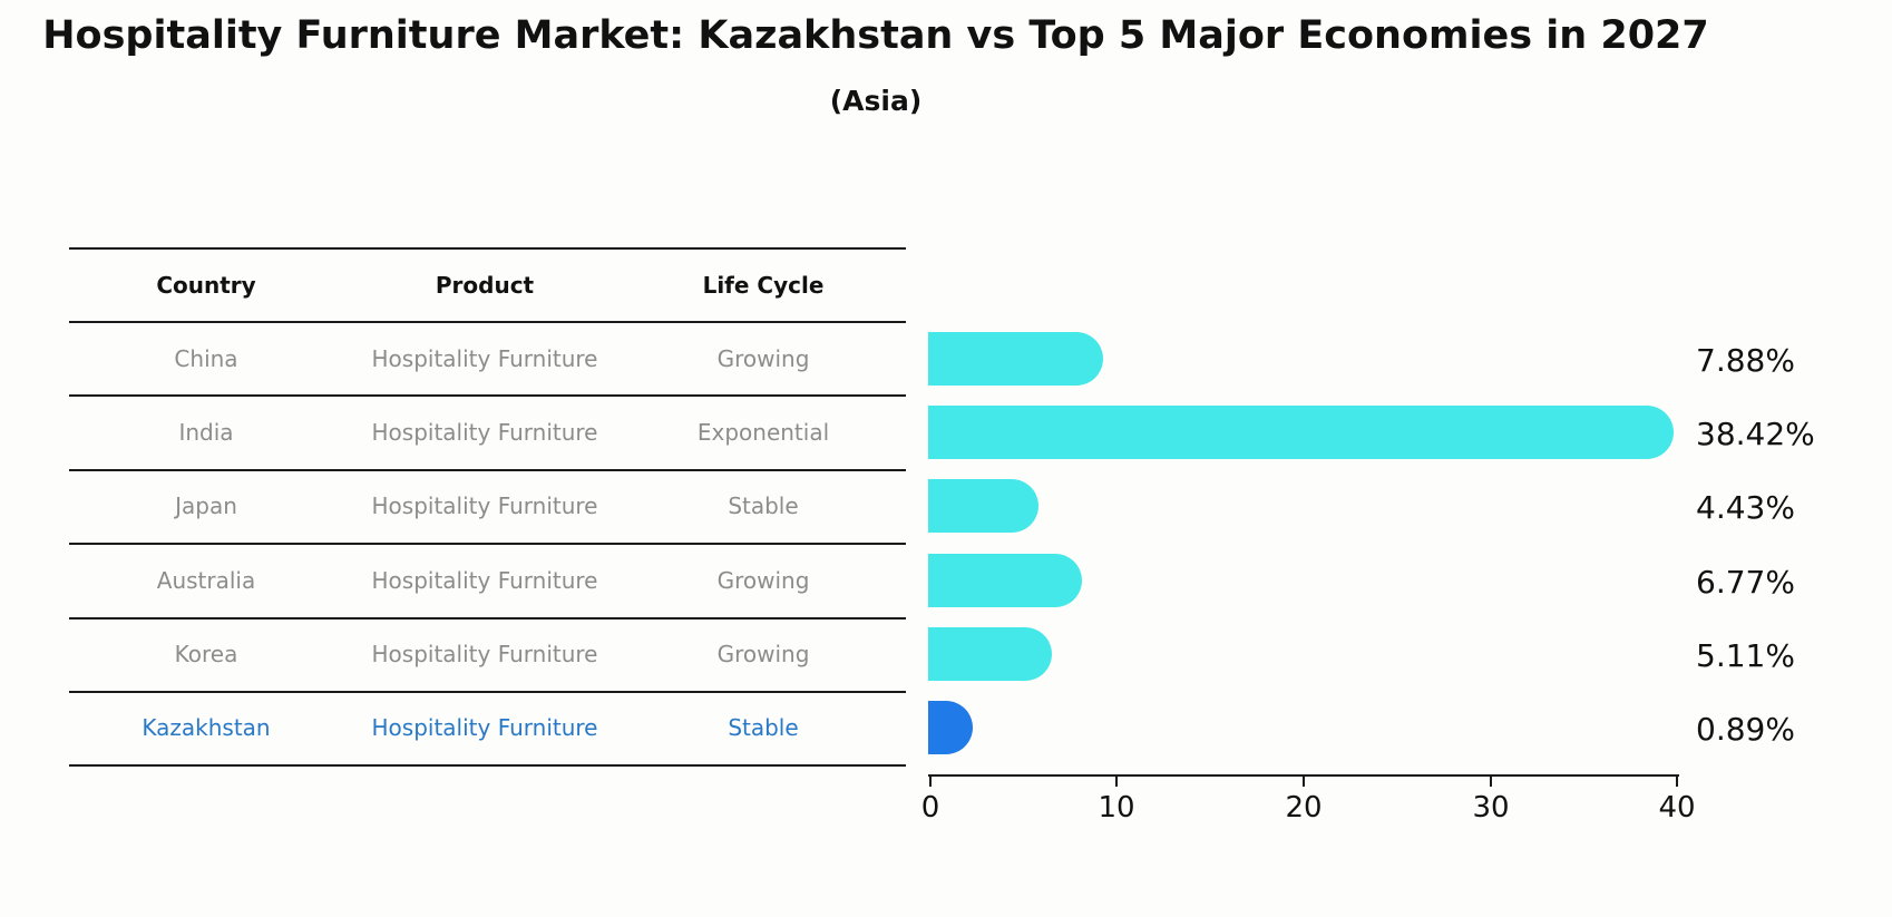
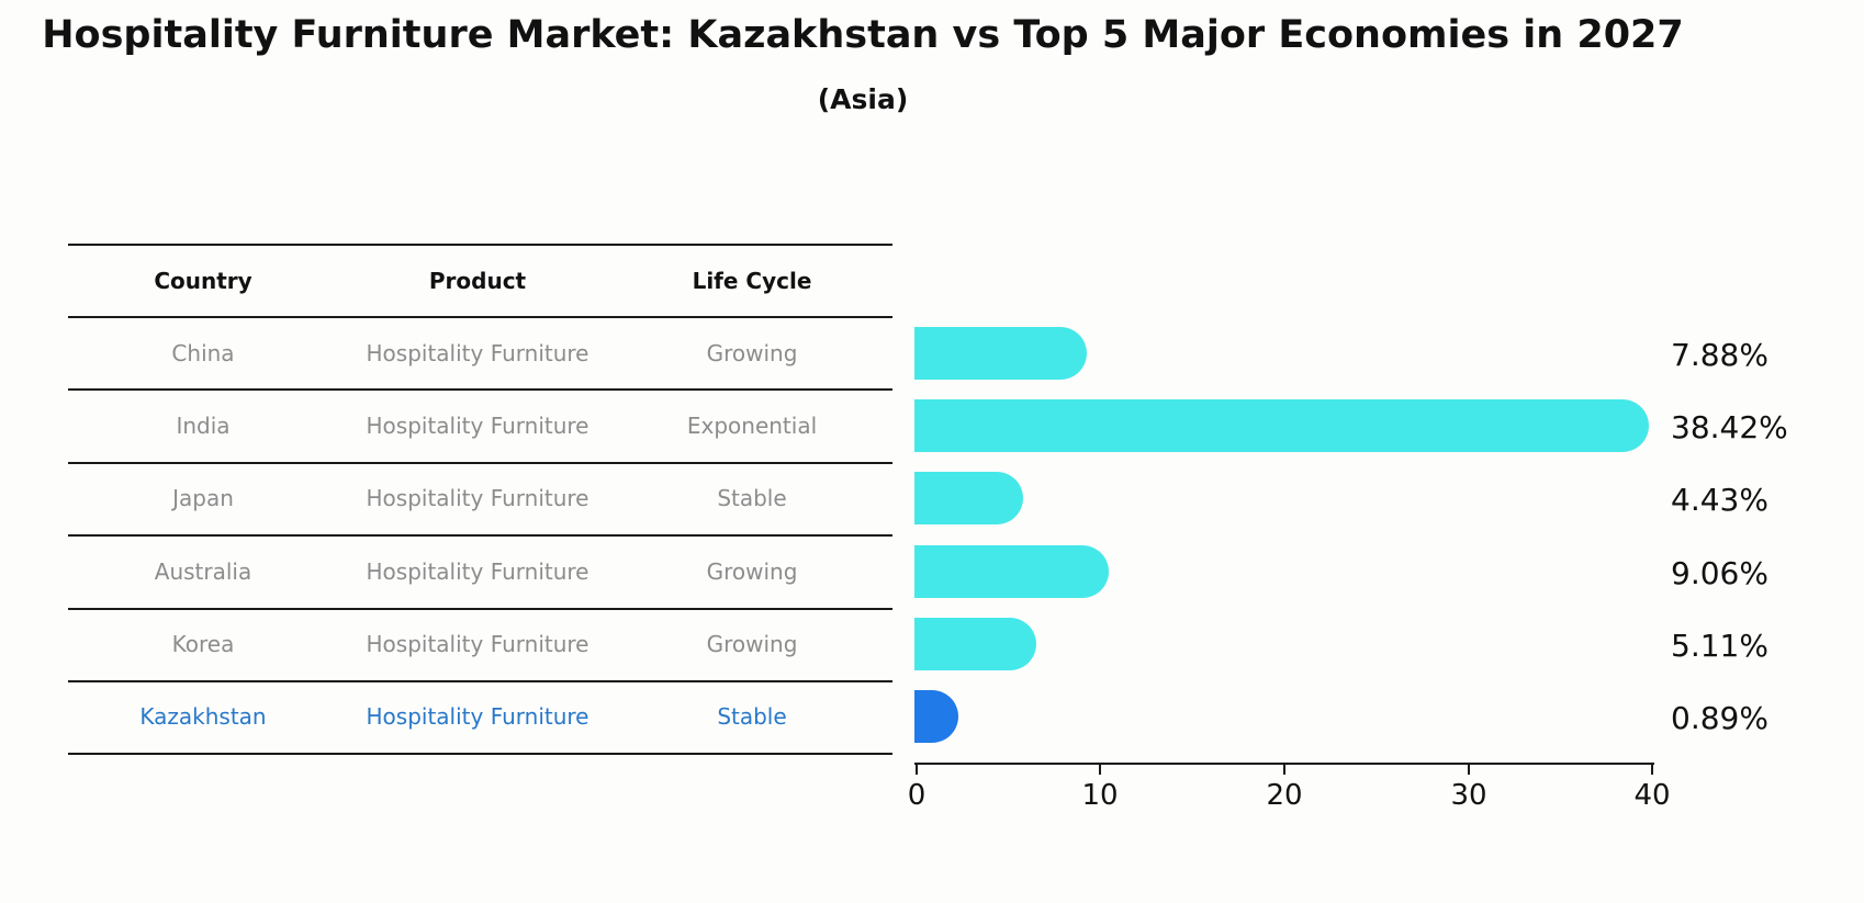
Australia: 6.77% -> 9.06%
